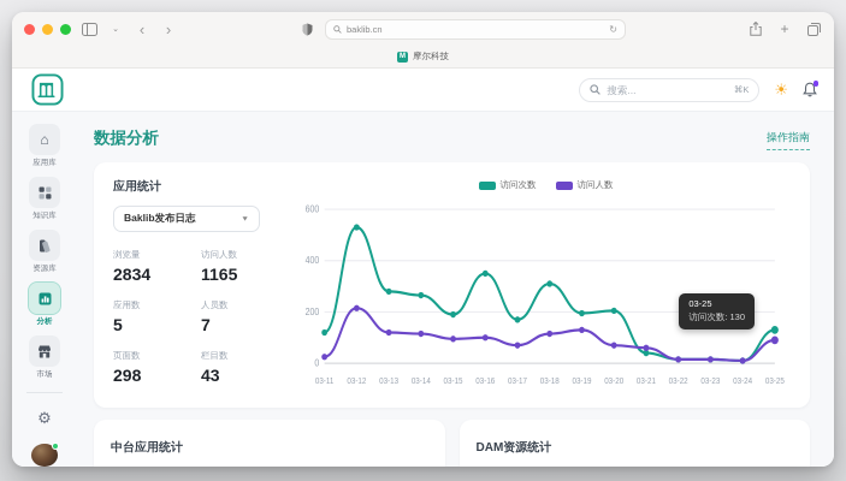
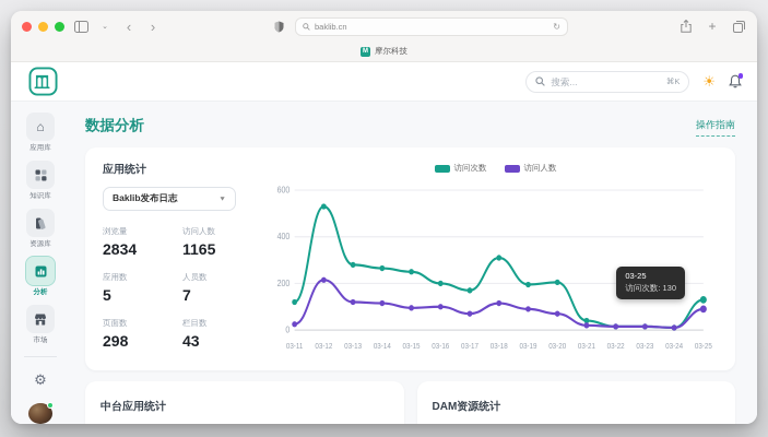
访问次数/03-15: 190 -> 250
访问次数/03-16: 350 -> 200
访问人数/03-19: 130 -> 90
访问人数/03-21: 60 -> 20
